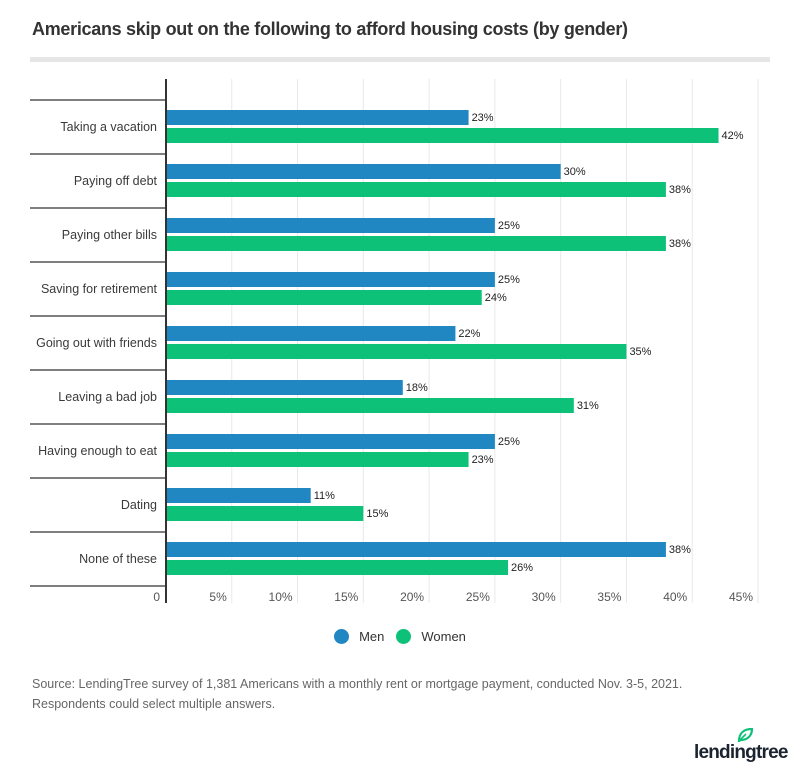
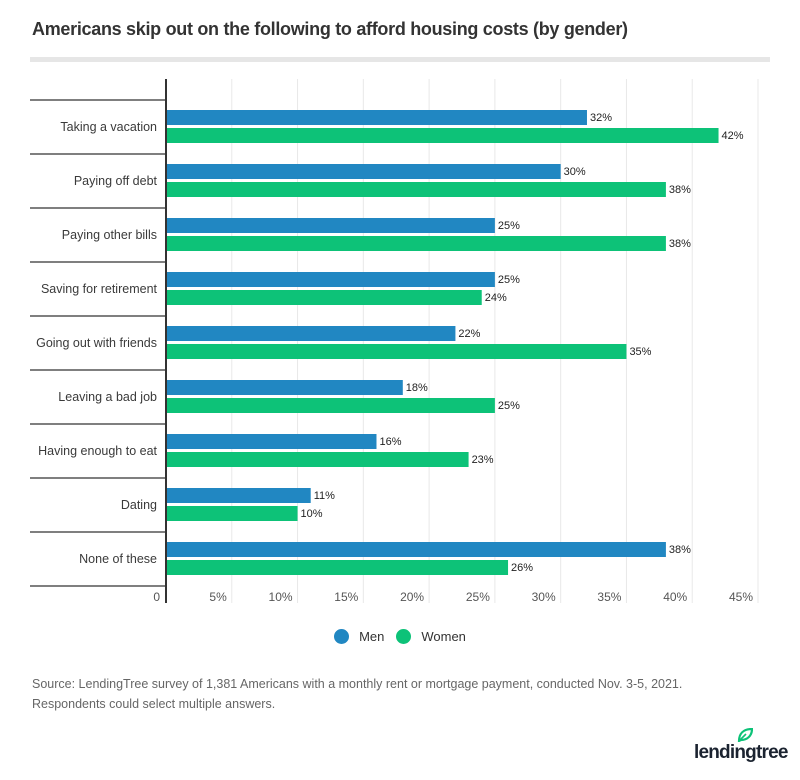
Men/Taking a vacation: 23% -> 32%
Women/Leaving a bad job: 31% -> 25%
Men/Having enough to eat: 25% -> 16%
Women/Dating: 15% -> 10%
